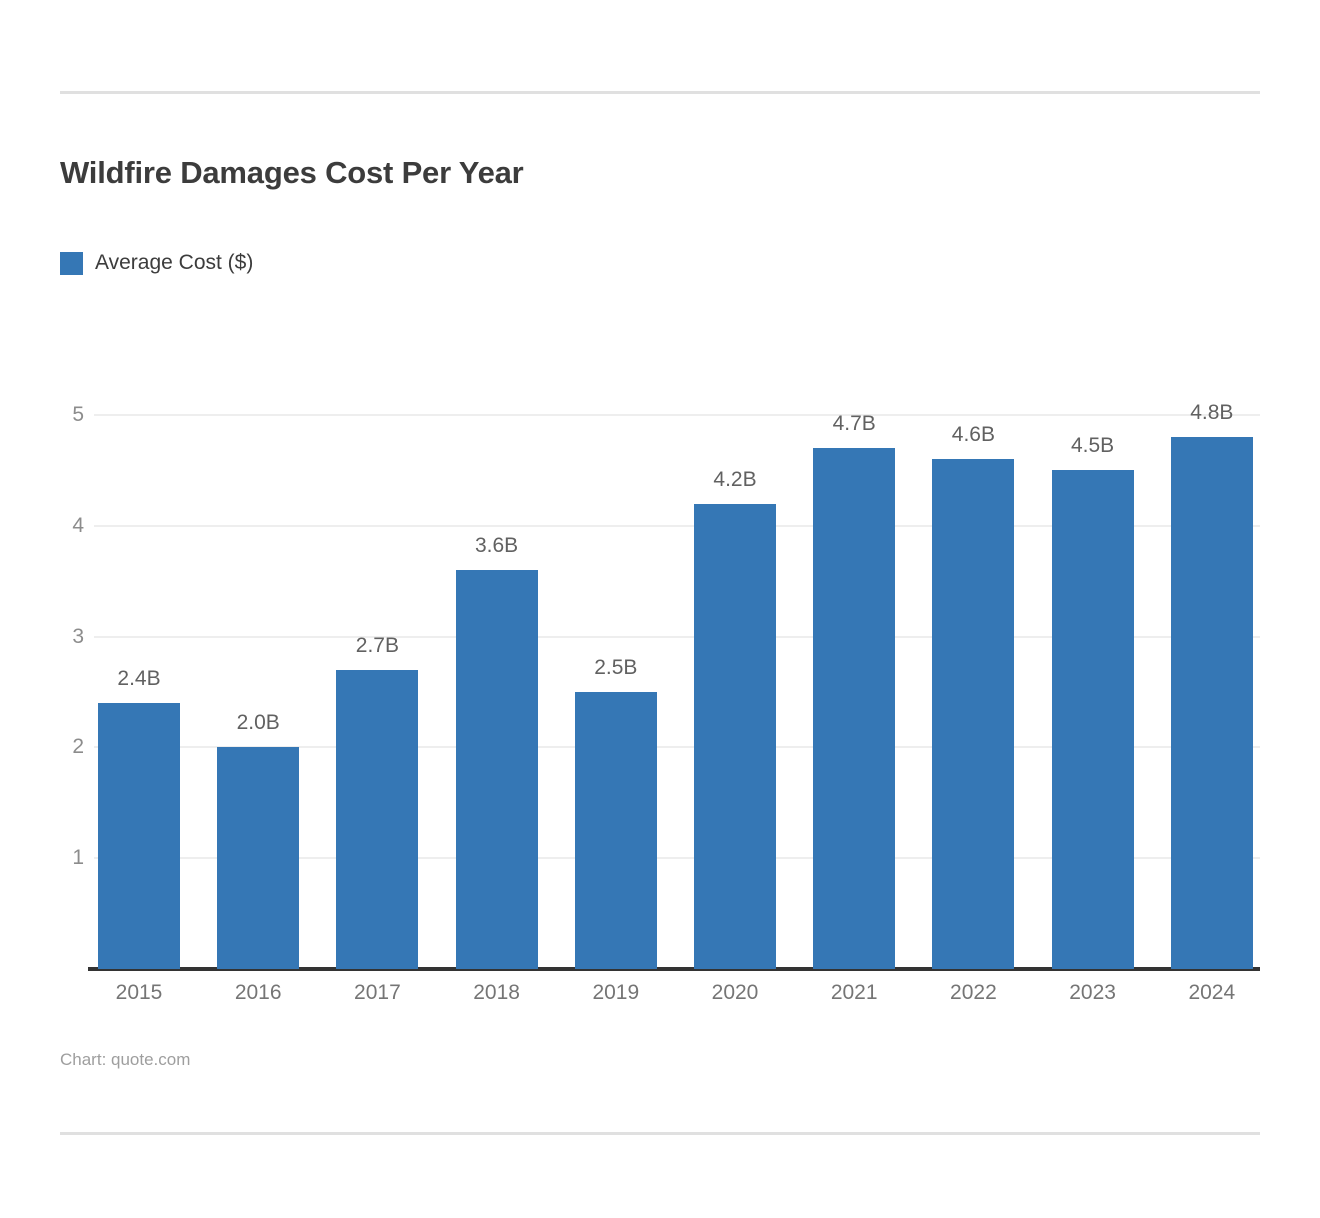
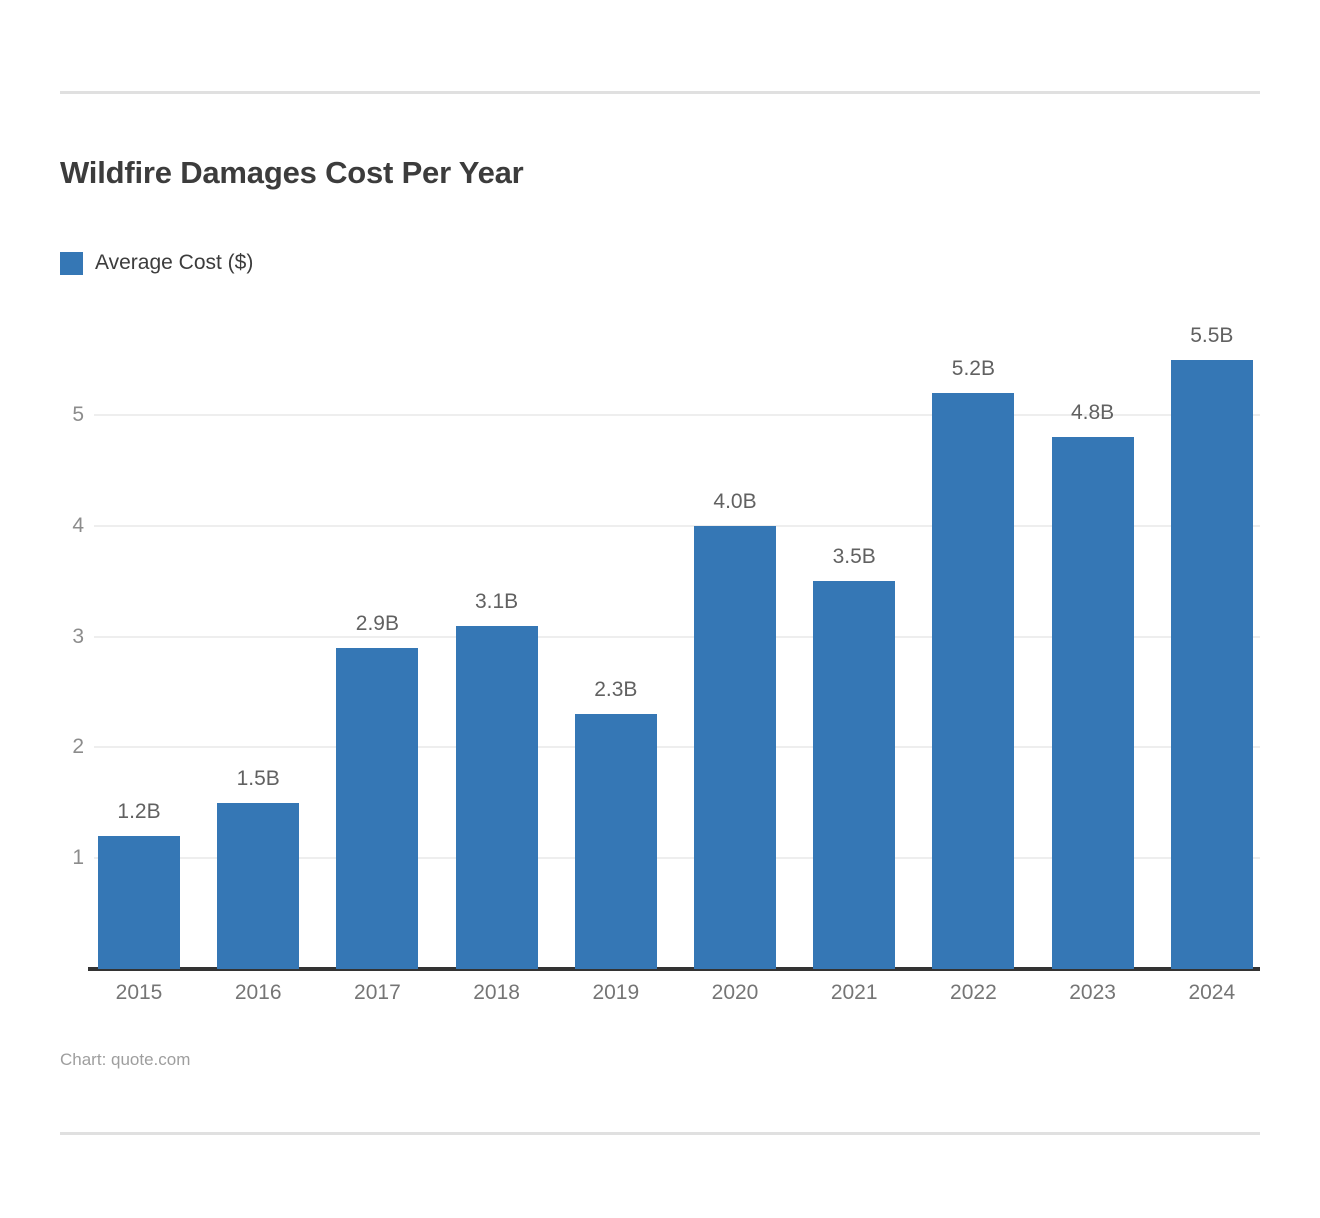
2015: 2.4B -> 1.2B
2016: 2.0B -> 1.5B
2017: 2.7B -> 2.9B
2018: 3.6B -> 3.1B
2019: 2.5B -> 2.3B
2020: 4.2B -> 4.0B
2021: 4.7B -> 3.5B
2022: 4.6B -> 5.2B
2023: 4.5B -> 4.8B
2024: 4.8B -> 5.5B
